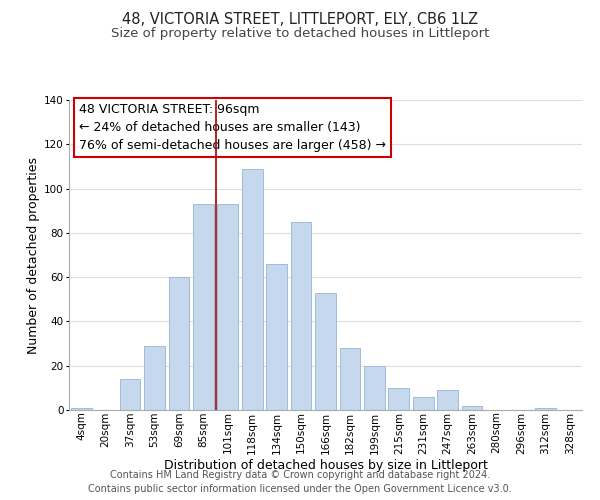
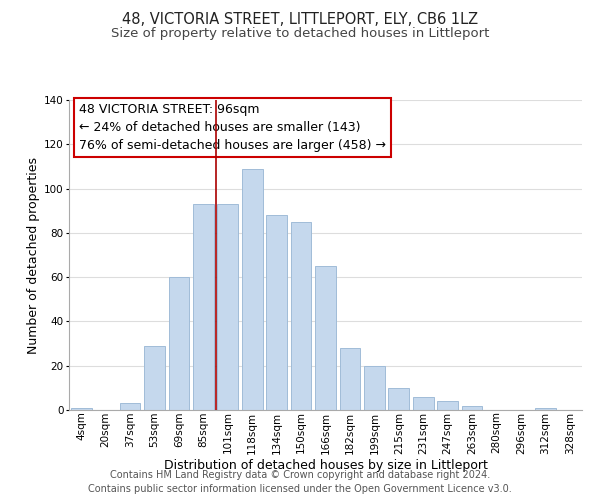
37sqm: 14 -> 3
134sqm: 66 -> 88
166sqm: 53 -> 65
247sqm: 9 -> 4
